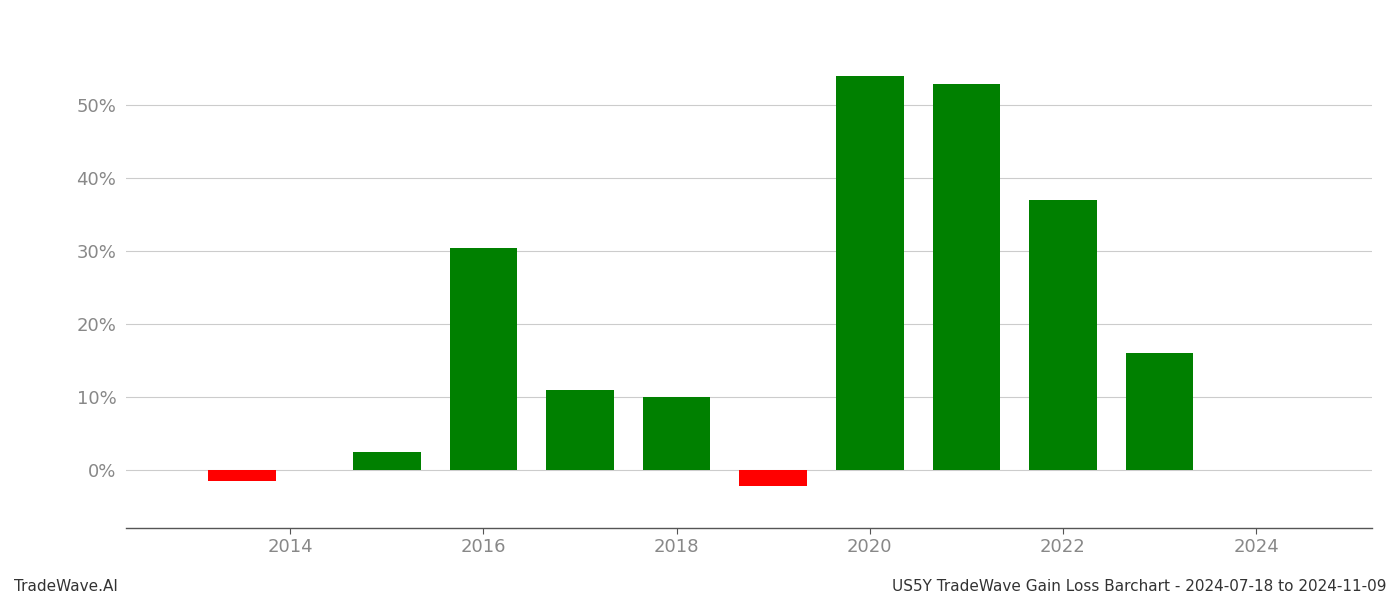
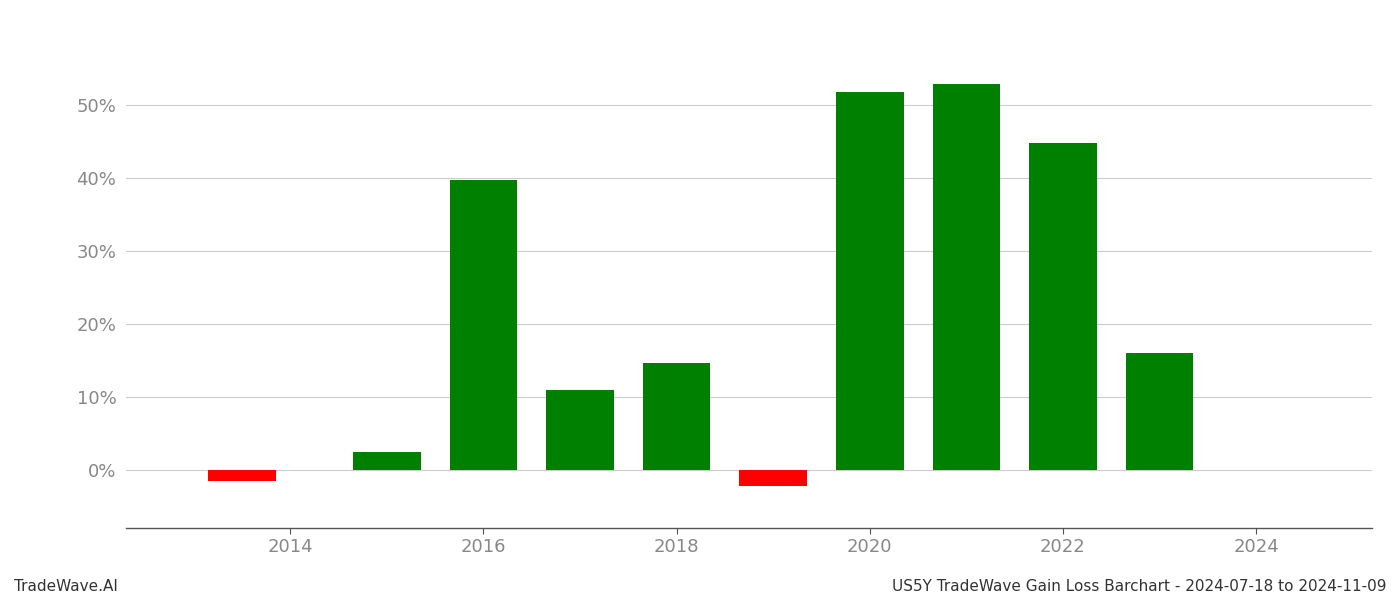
2016: 30.5% -> 39.8%
2018: 10.0% -> 14.6%
2020: 54.0% -> 51.8%
2022: 37.0% -> 44.8%
